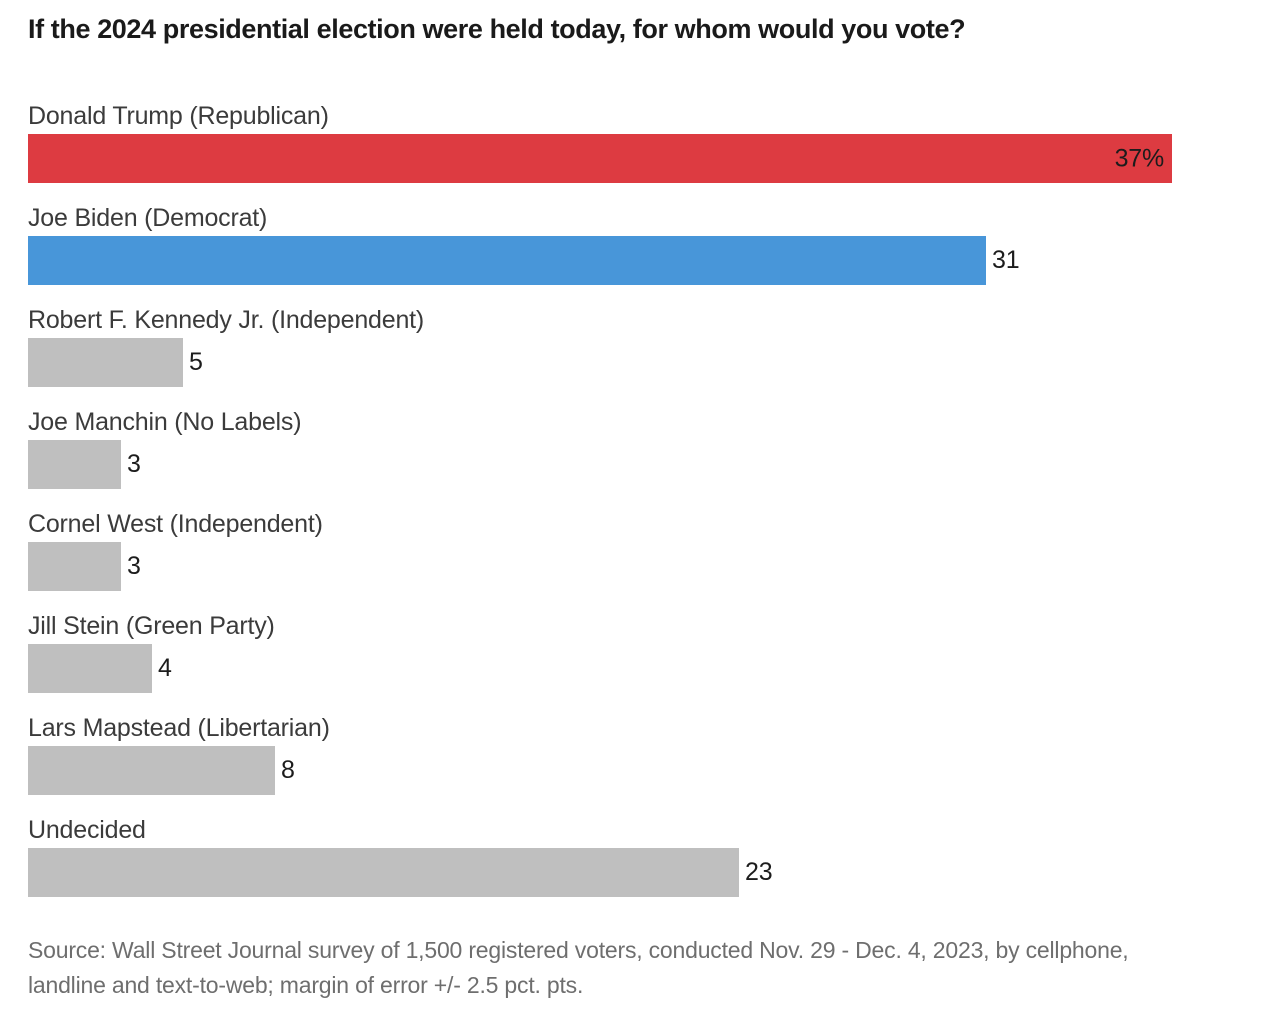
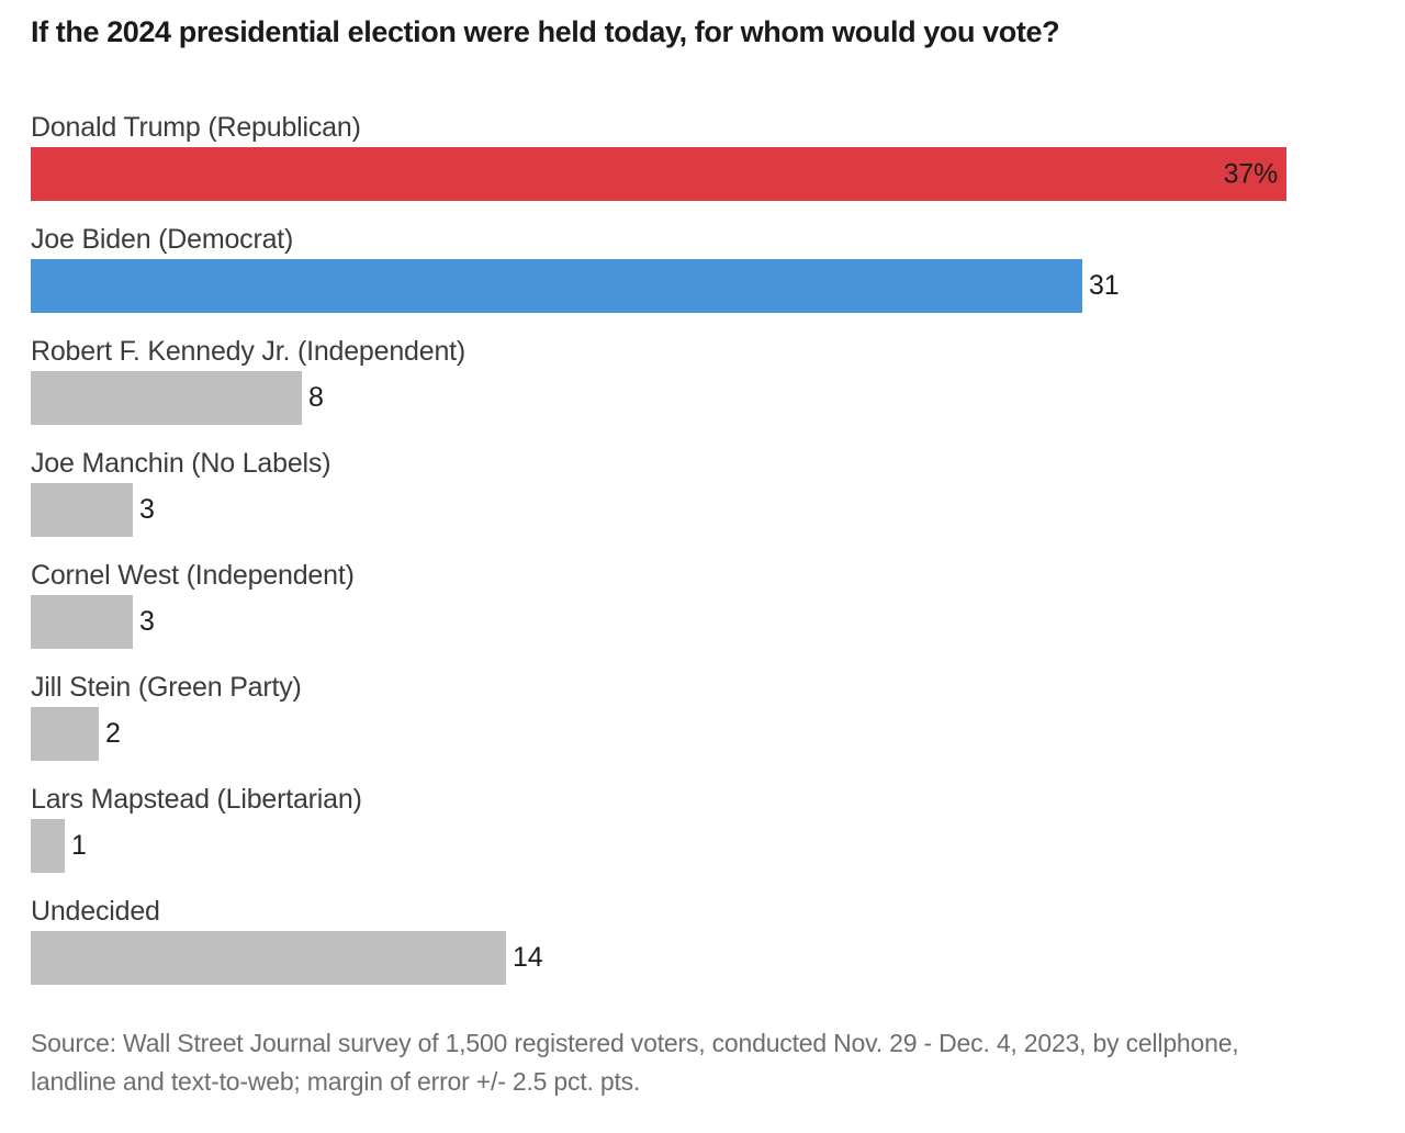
Robert F. Kennedy Jr. (Independent): 5 -> 8
Jill Stein (Green Party): 4 -> 2
Lars Mapstead (Libertarian): 8 -> 1
Undecided: 23 -> 14
